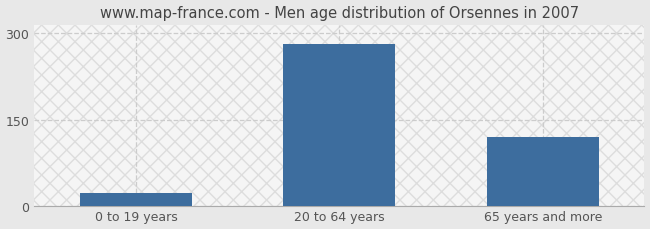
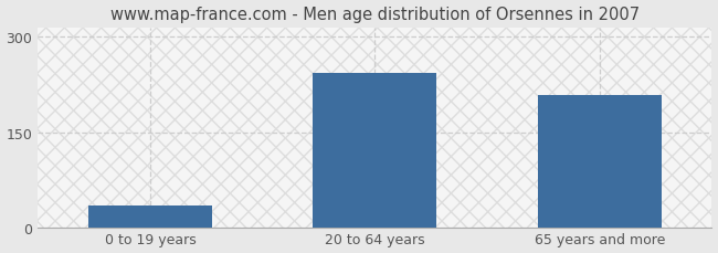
0 to 19 years: 22 -> 34
20 to 64 years: 282 -> 244
65 years and more: 120 -> 208
